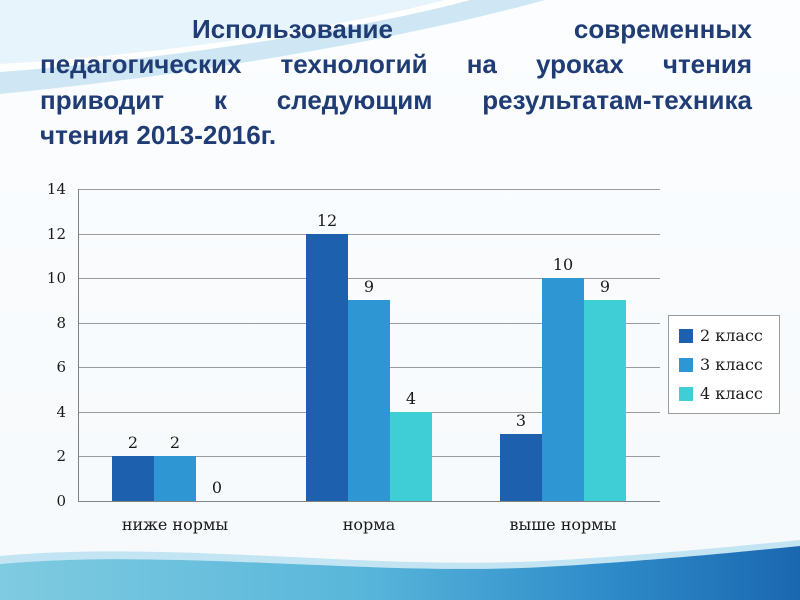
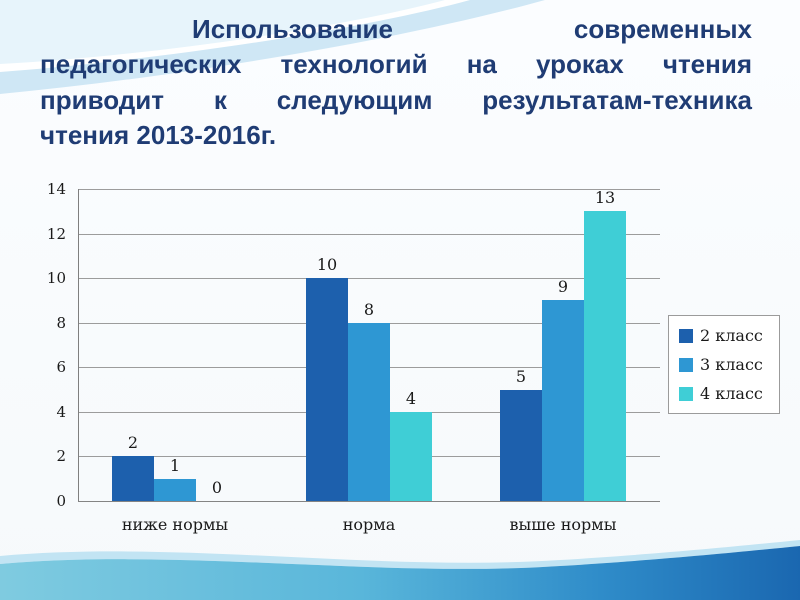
3 класс/ниже нормы: 2 -> 1
2 класс/норма: 12 -> 10
3 класс/норма: 9 -> 8
2 класс/выше нормы: 3 -> 5
3 класс/выше нормы: 10 -> 9
4 класс/выше нормы: 9 -> 13
